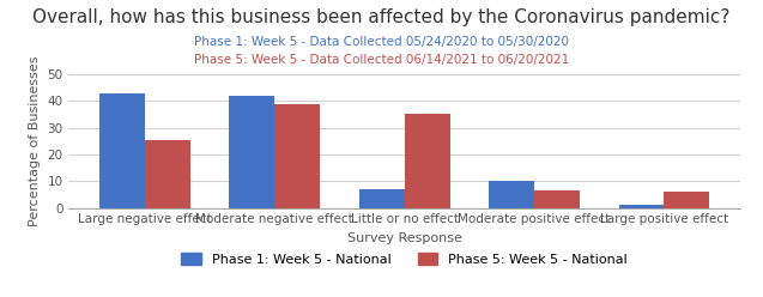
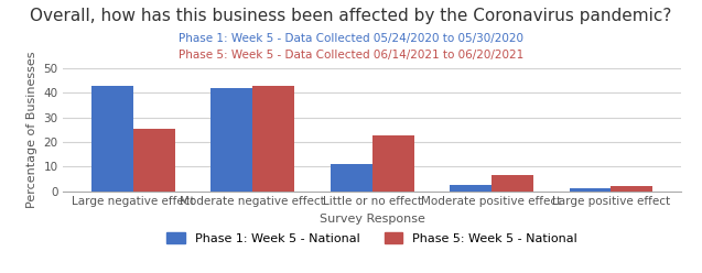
Phase 5: Week 5 - National/Moderate negative effect: 39.0 -> 43.0
Phase 1: Week 5 - National/Little or no effect: 7.0 -> 11.0
Phase 5: Week 5 - National/Little or no effect: 35.0 -> 22.5
Phase 1: Week 5 - National/Moderate positive effect: 10.0 -> 2.5
Phase 5: Week 5 - National/Large positive effect: 6.0 -> 2.0
